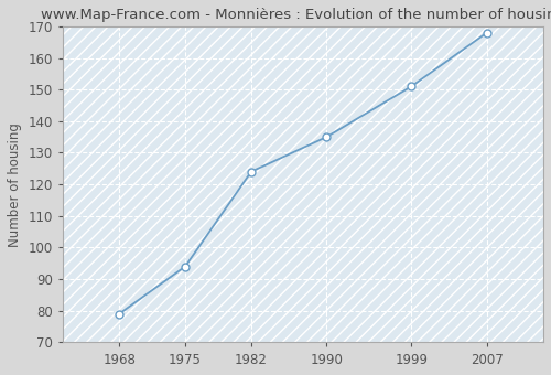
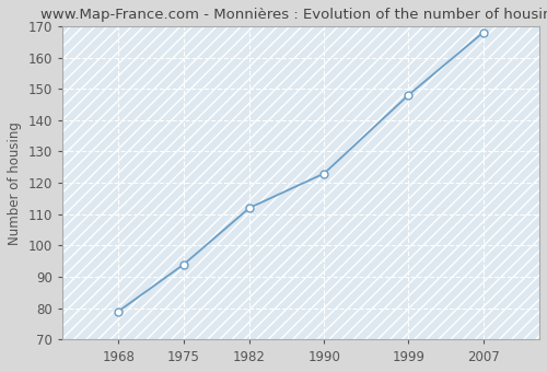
1982: 124 -> 112
1990: 135 -> 123
1999: 151 -> 148
